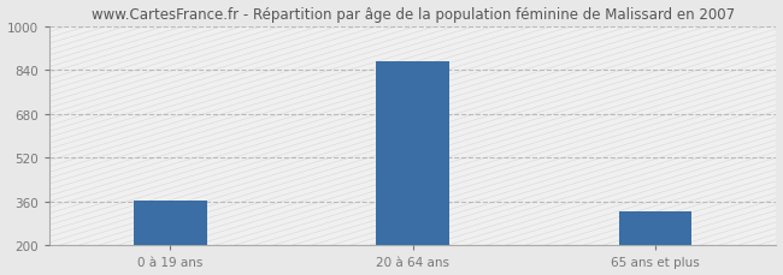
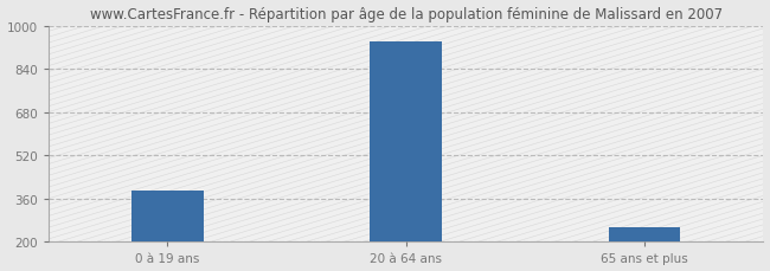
0 à 19 ans: 365 -> 390
20 à 64 ans: 870 -> 940
65 ans et plus: 325 -> 255
